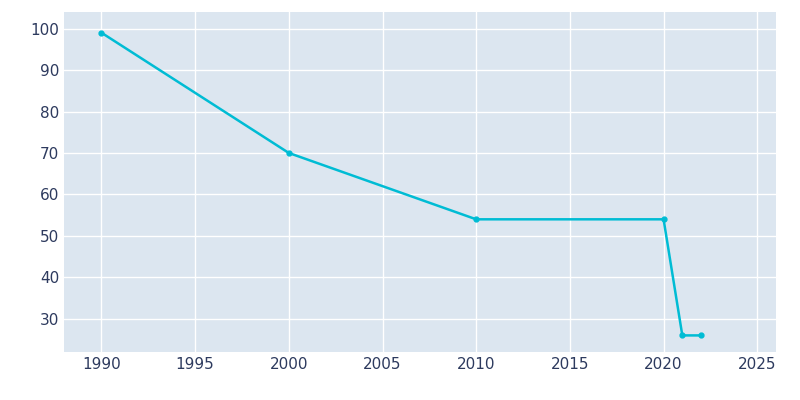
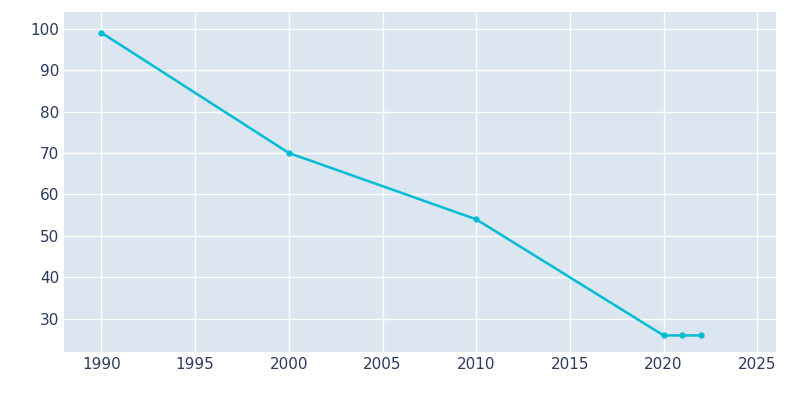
2020: 54 -> 26
